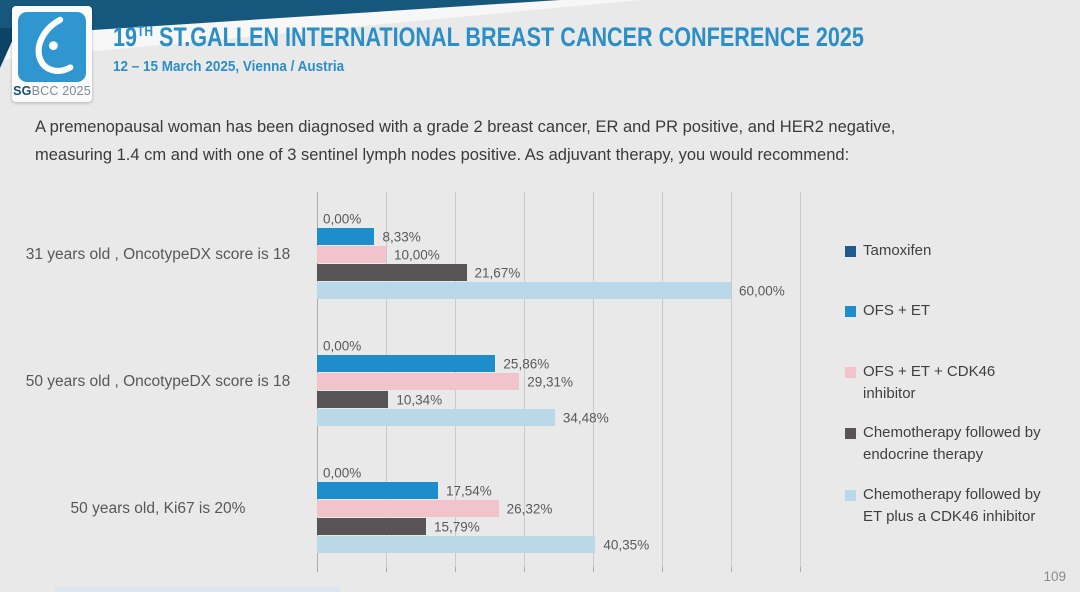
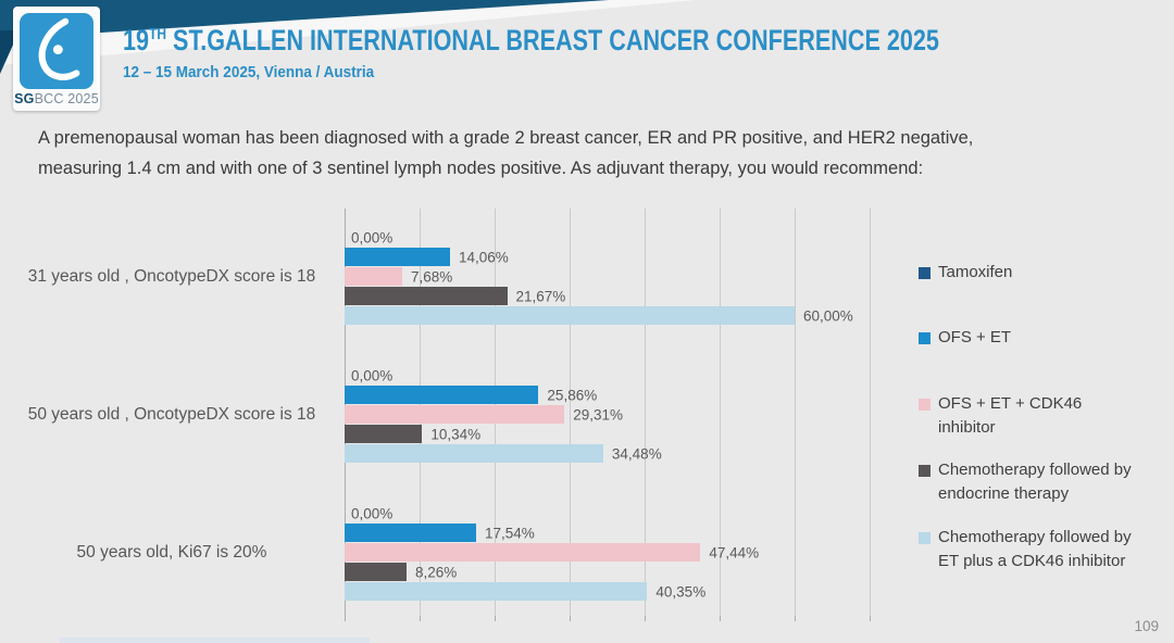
OFS + ET/31 years old , OncotypeDX score is 18: 8,33% -> 14,06%
OFS + ET + CDK46 inhibitor/31 years old , OncotypeDX score is 18: 10,00% -> 7,68%
OFS + ET + CDK46 inhibitor/50 years old, Ki67 is 20%: 26,32% -> 47,44%
Chemotherapy followed by endocrine therapy/50 years old, Ki67 is 20%: 15,79% -> 8,26%
